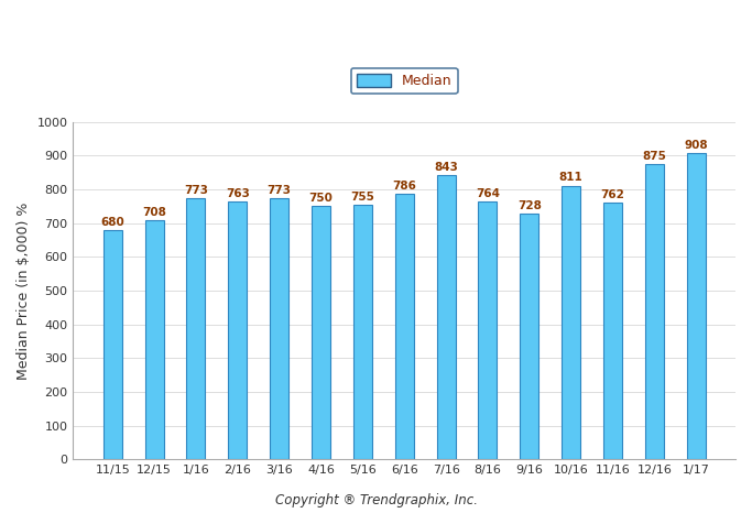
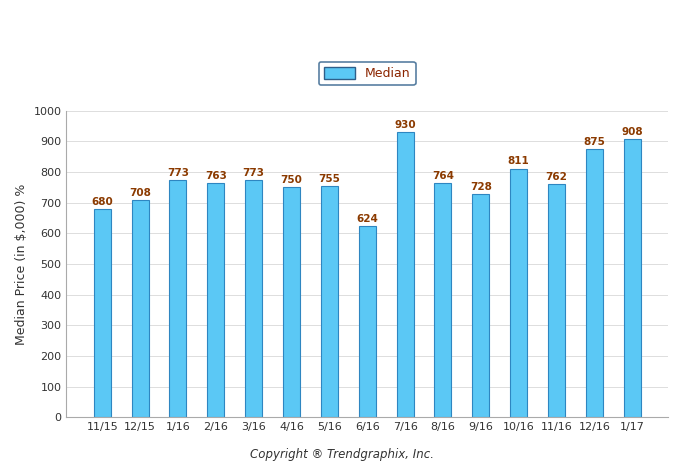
6/16: 786 -> 624
7/16: 843 -> 930
